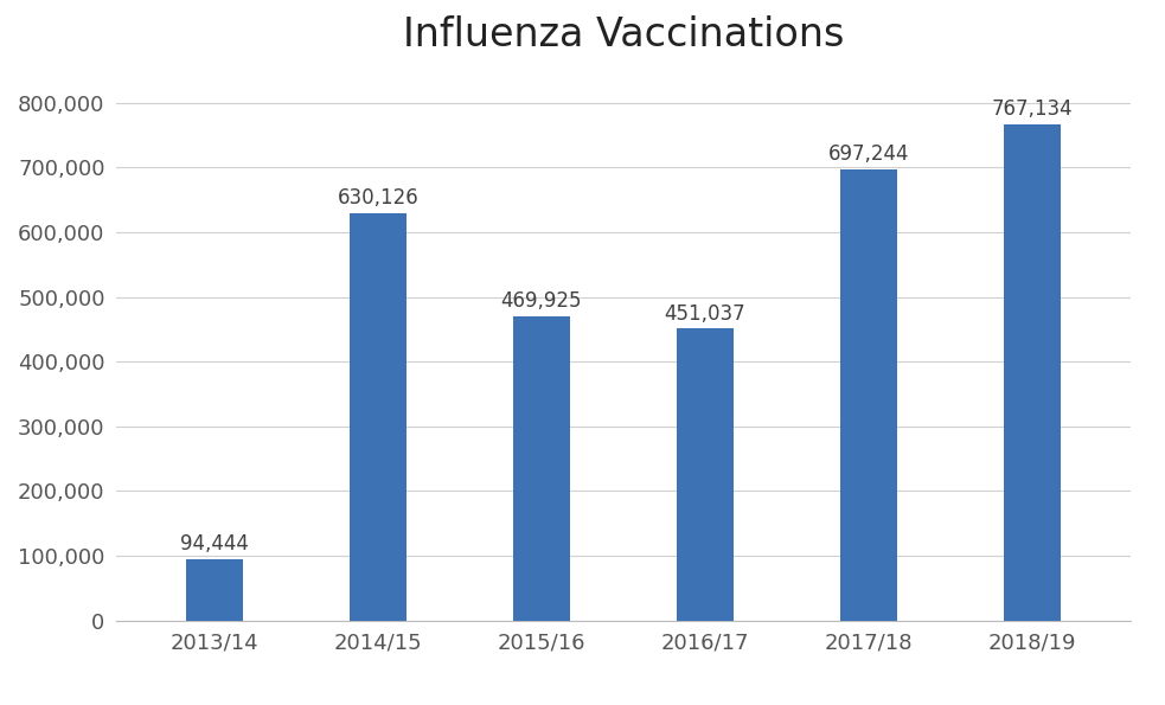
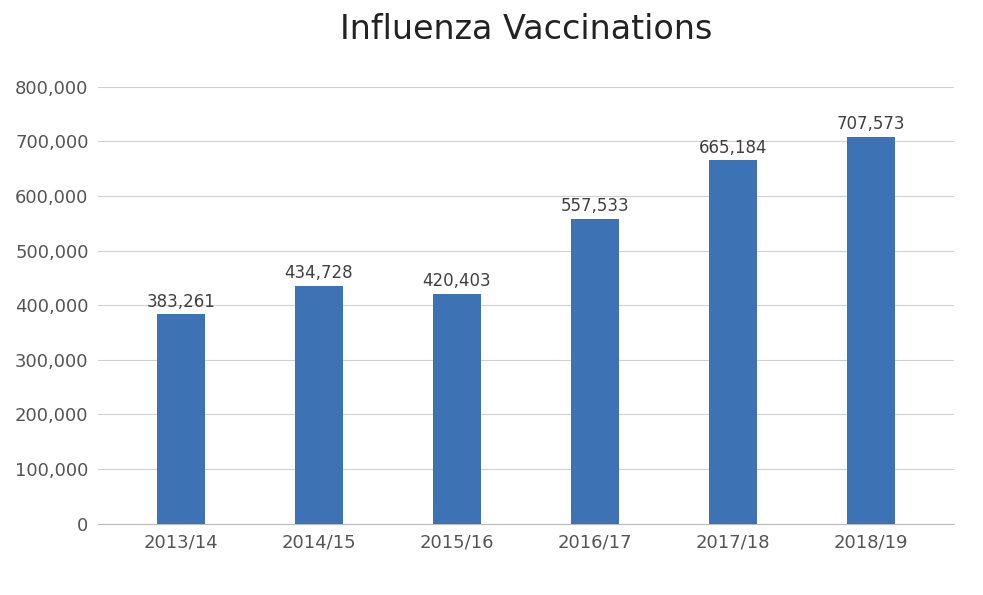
2013/14: 94,444 -> 383,261
2014/15: 630,126 -> 434,728
2015/16: 469,925 -> 420,403
2016/17: 451,037 -> 557,533
2017/18: 697,244 -> 665,184
2018/19: 767,134 -> 707,573
